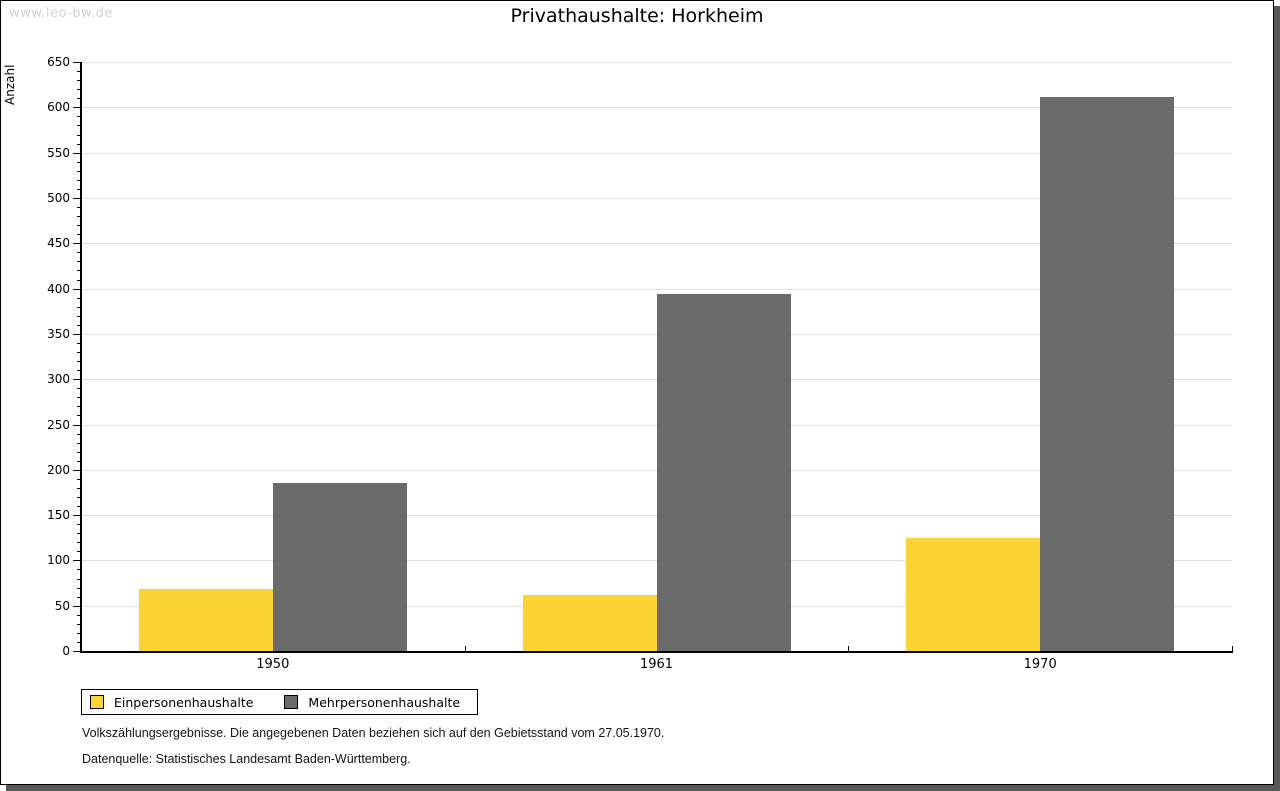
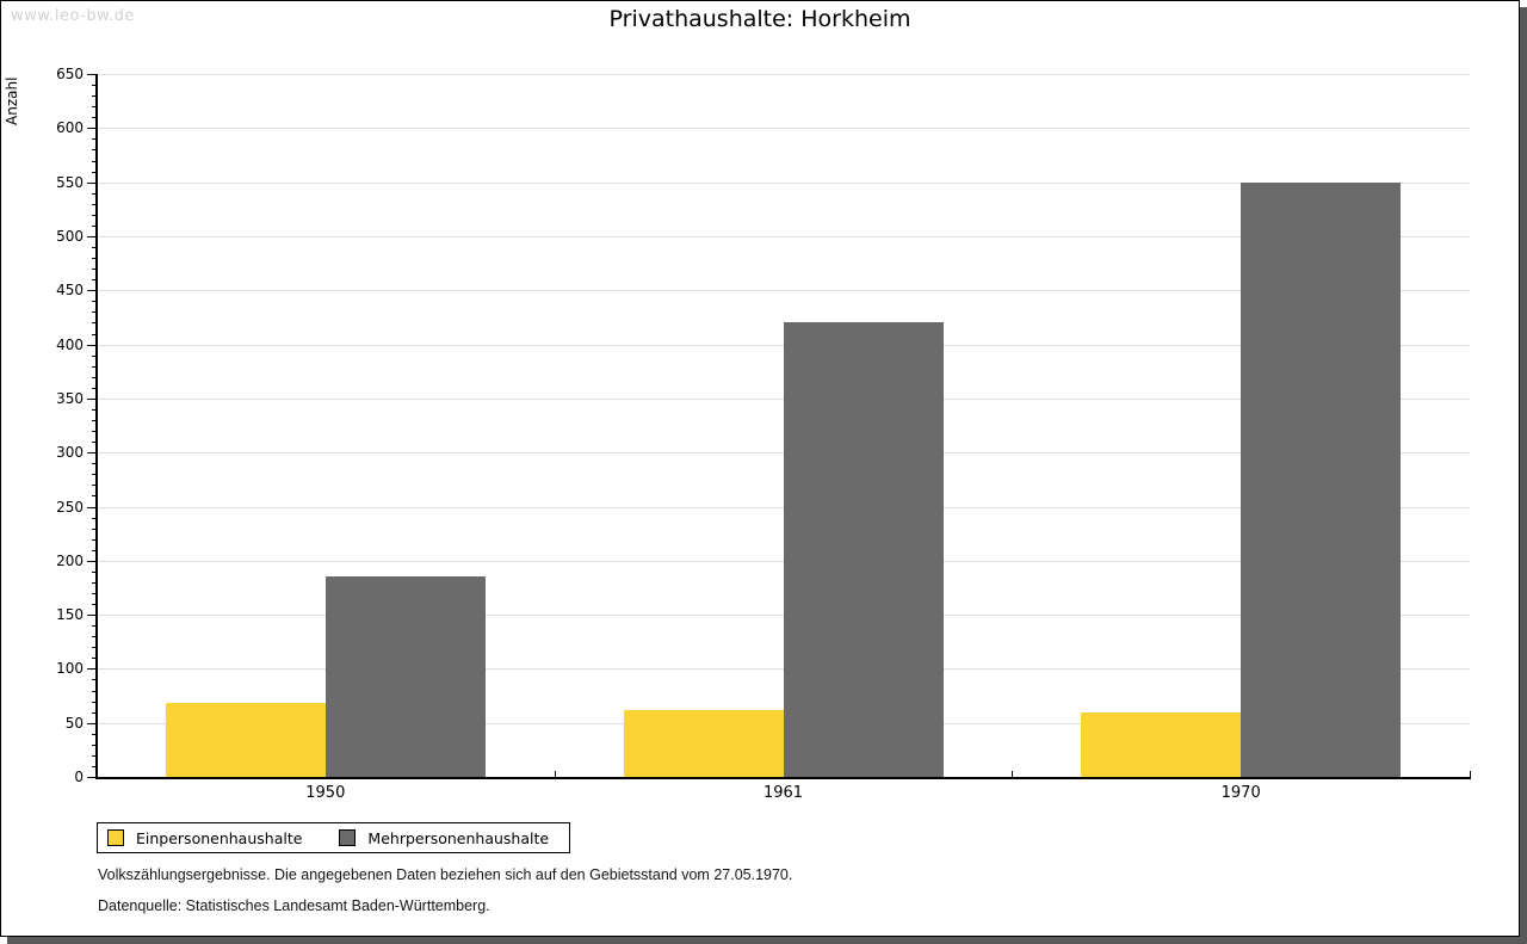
Mehrpersonenhaushalte/1961: 390 -> 420
Einpersonenhaushalte/1970: 120 -> 60
Mehrpersonenhaushalte/1970: 610 -> 550
